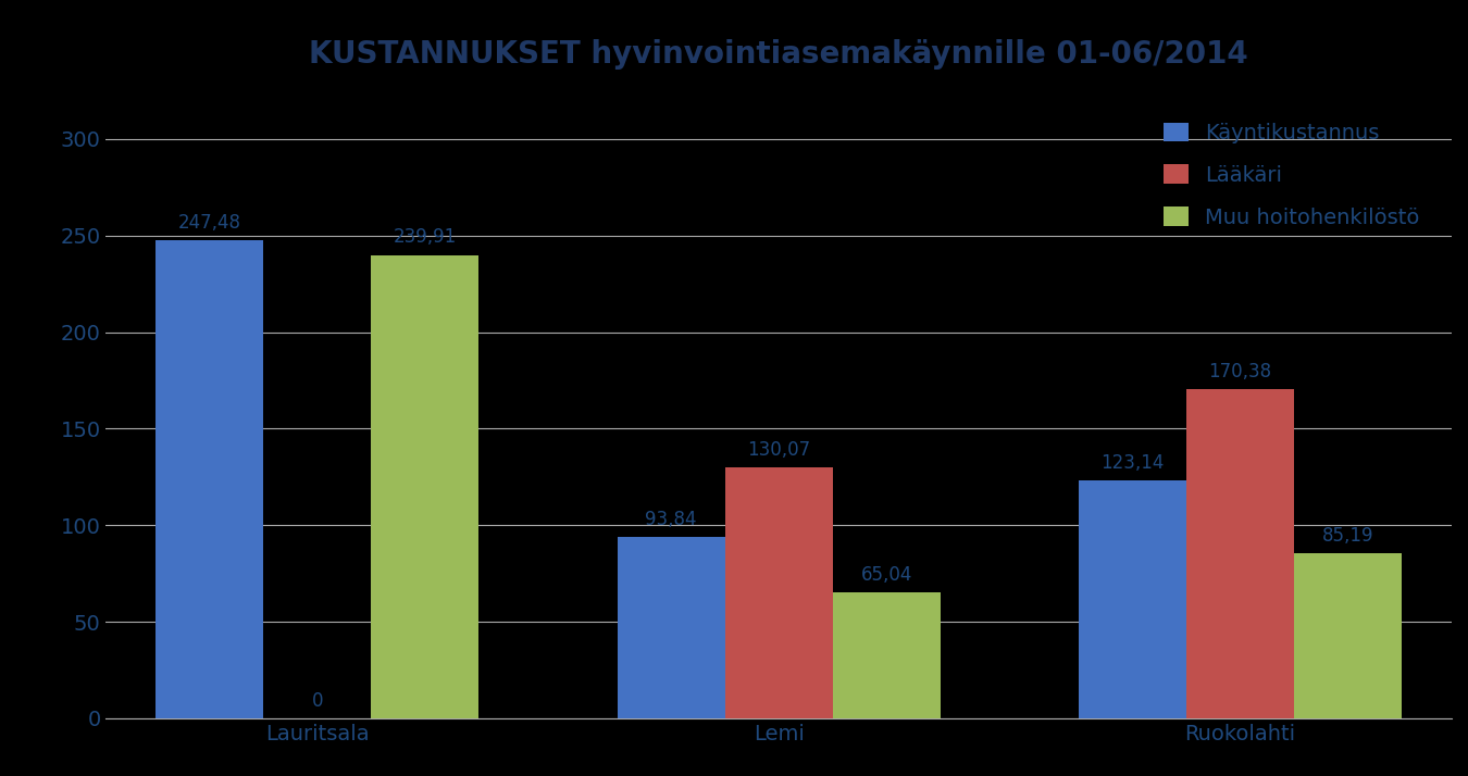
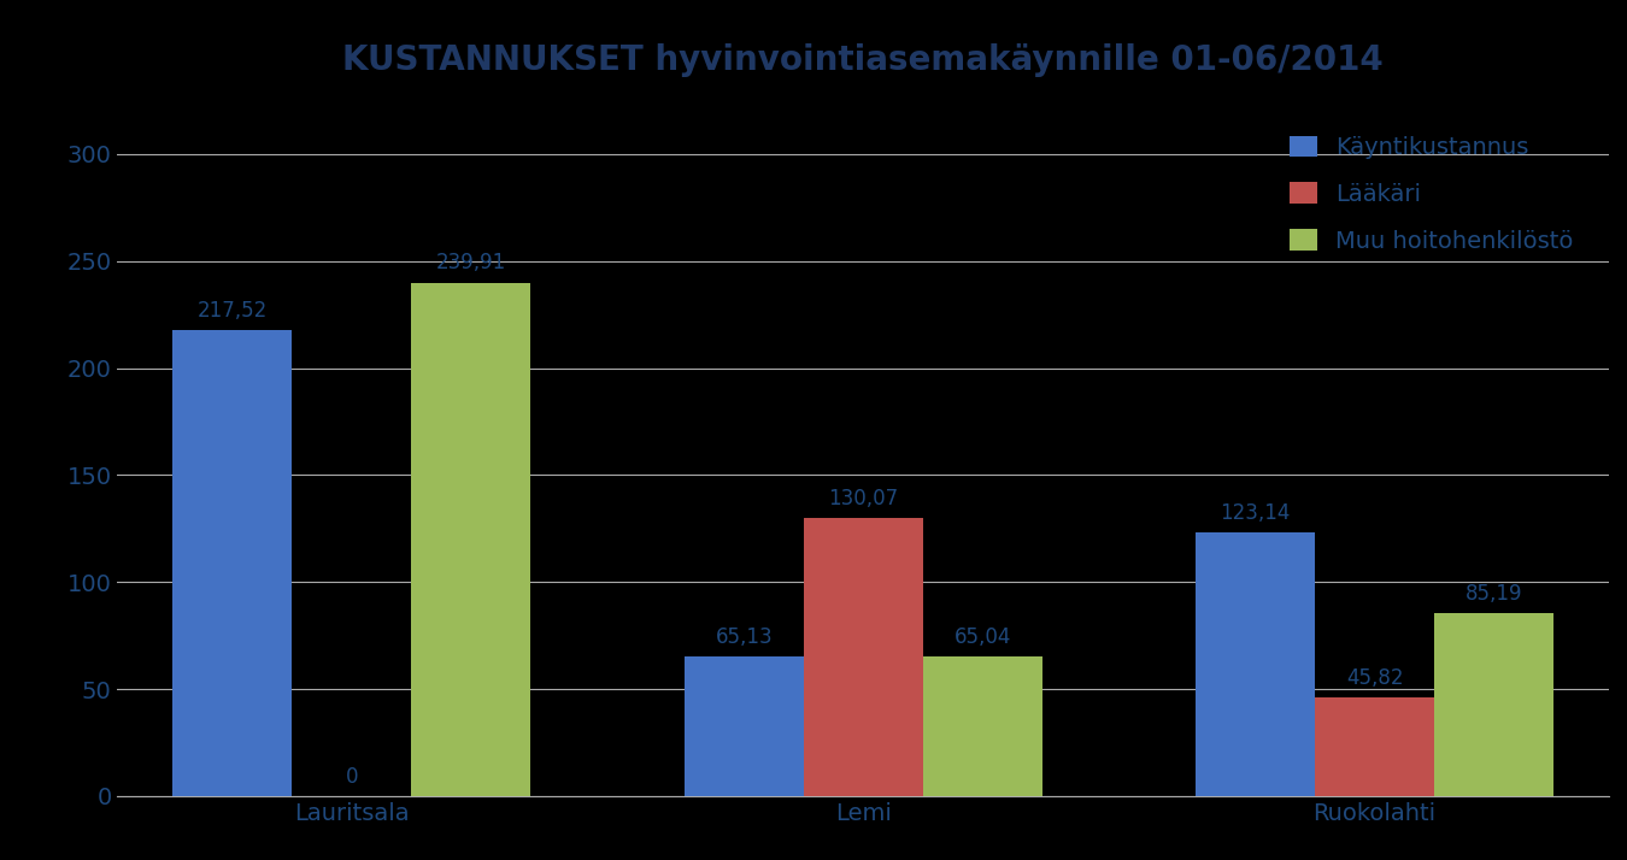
Käyntikustannus/Lauritsala: 247,48 -> 217,52
Käyntikustannus/Lemi: 93,84 -> 65,13
Lääkäri/Ruokolahti: 170,38 -> 45,82
